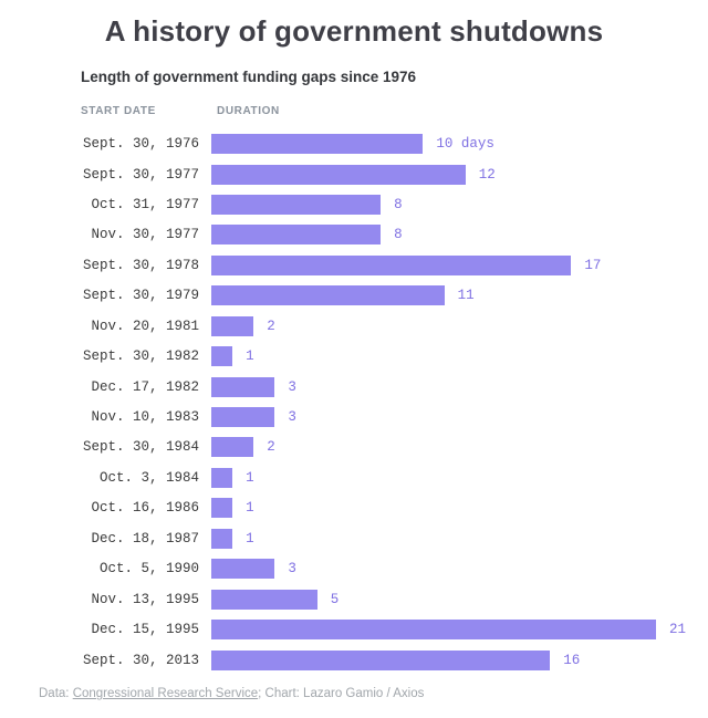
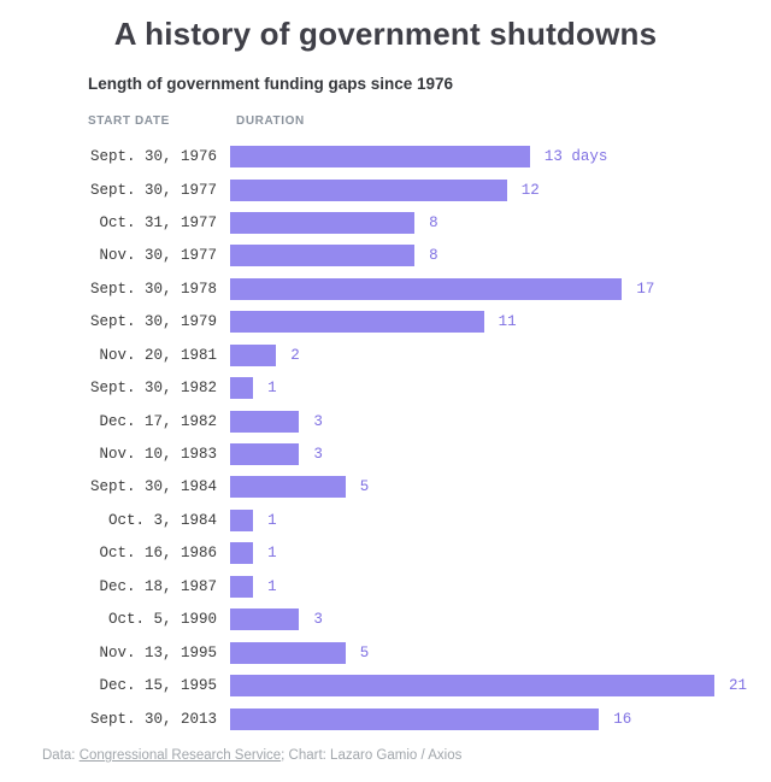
Sept. 30, 1976: 10 -> 13
Sept. 30, 1984: 2 -> 5
